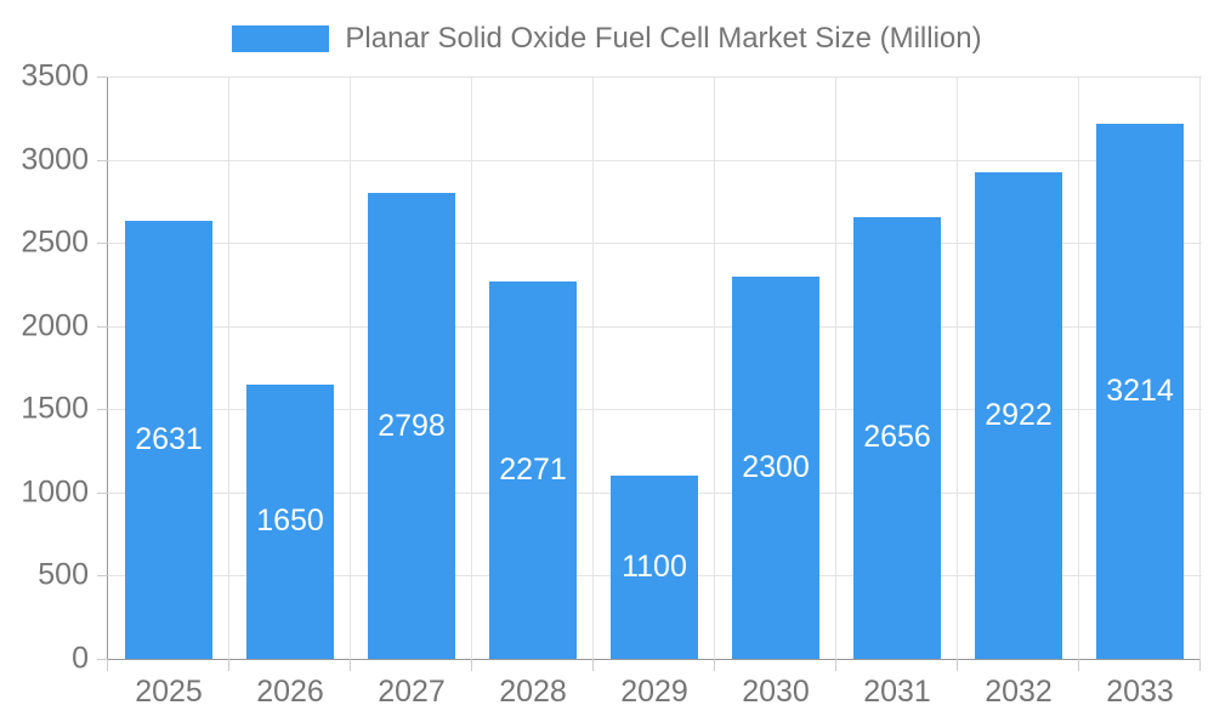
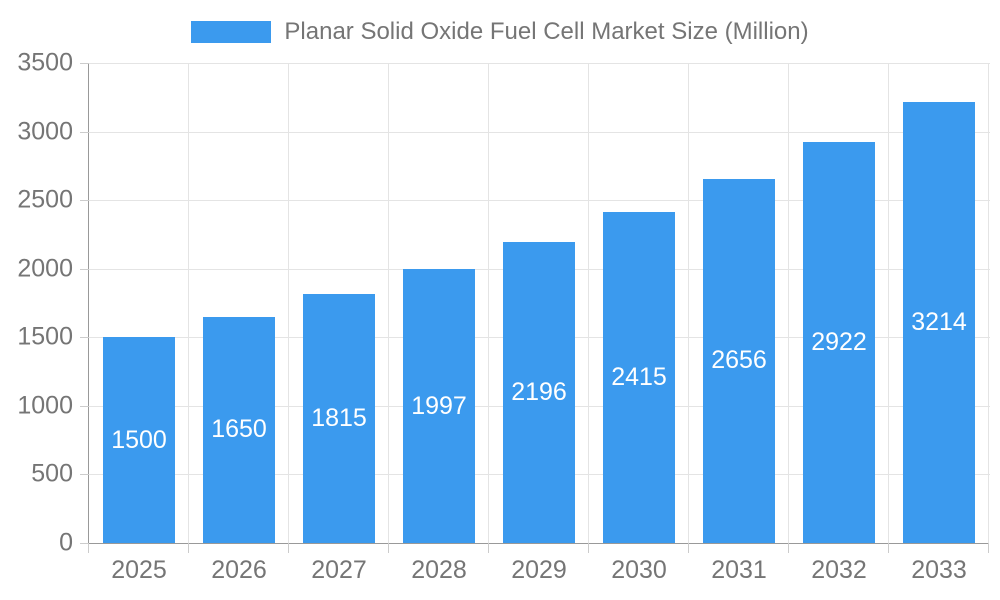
2025: 2631 -> 1500
2027: 2798 -> 1815
2028: 2271 -> 1997
2029: 1100 -> 2196
2030: 2300 -> 2415
